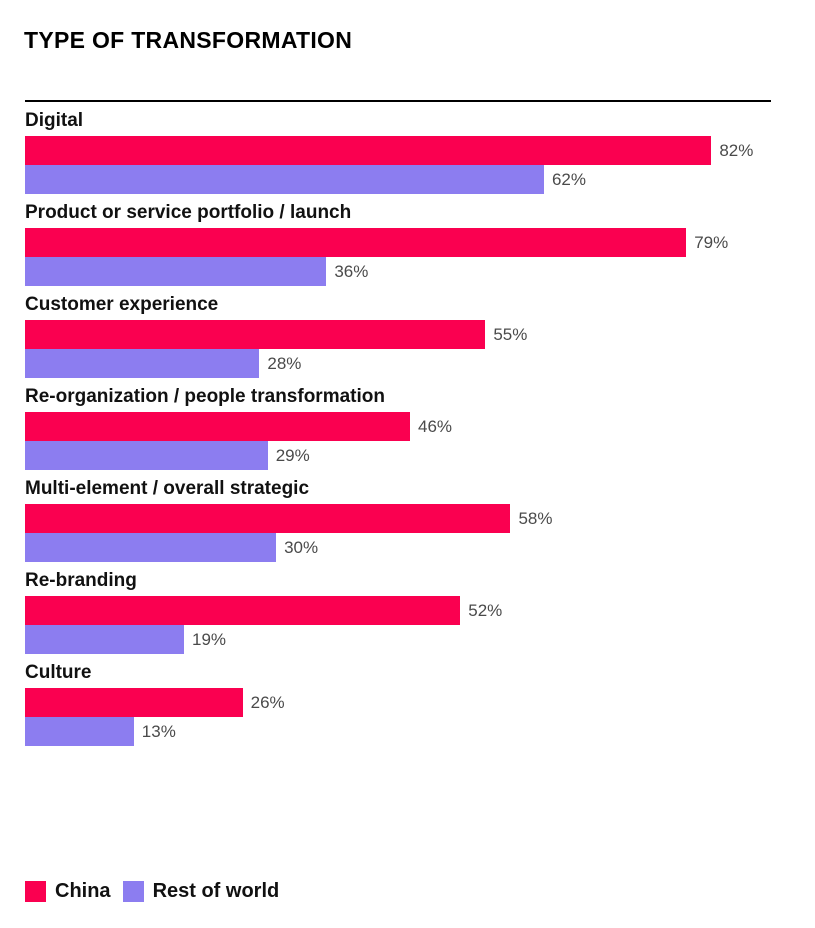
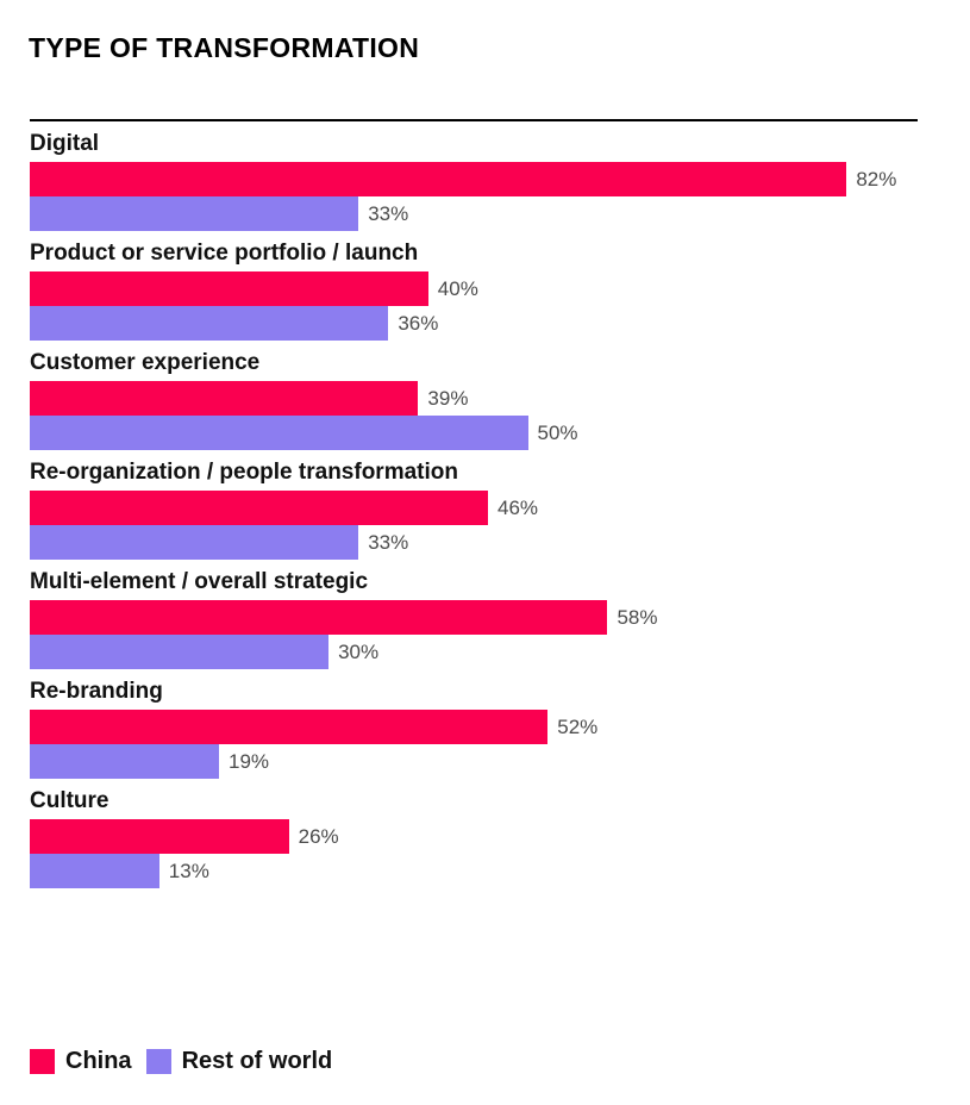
Rest of world/Digital: 62% -> 33%
China/Product or service portfolio / launch: 79% -> 40%
China/Customer experience: 55% -> 39%
Rest of world/Customer experience: 28% -> 50%
Rest of world/Re-organization / people transformation: 29% -> 33%
